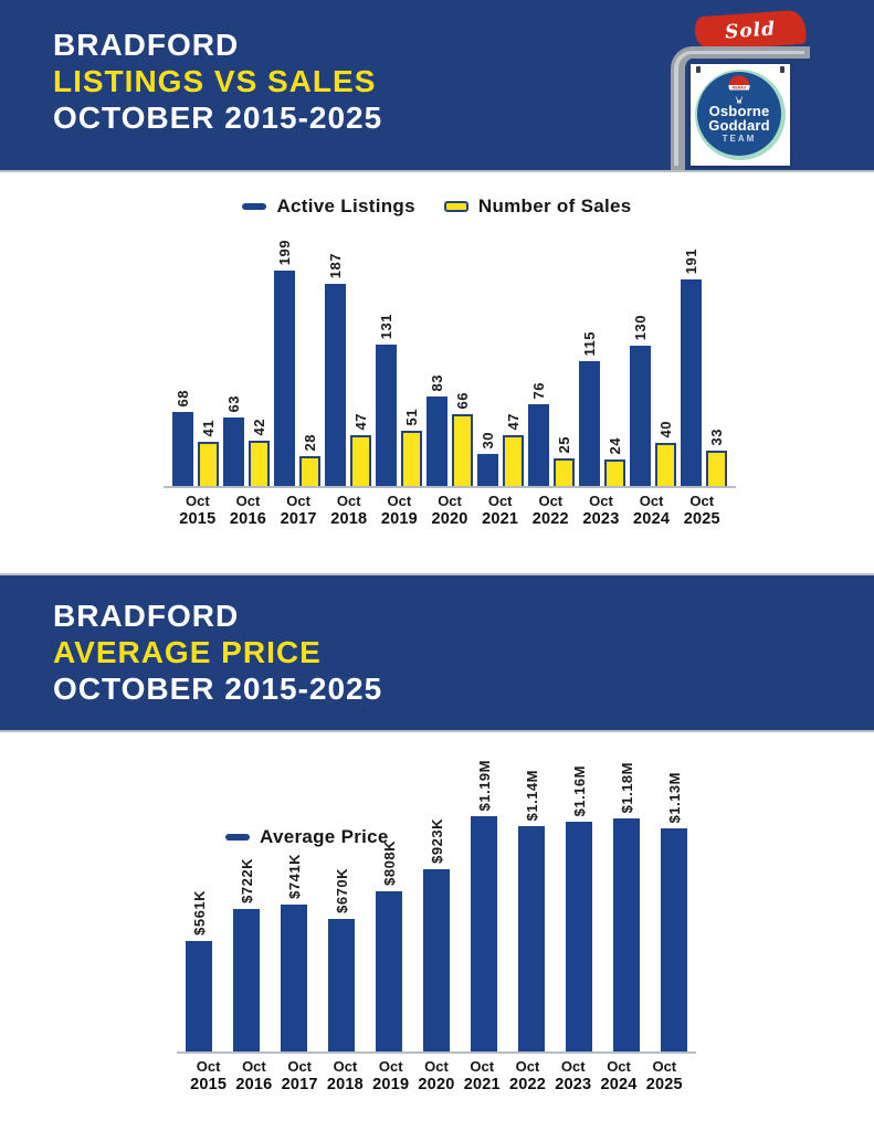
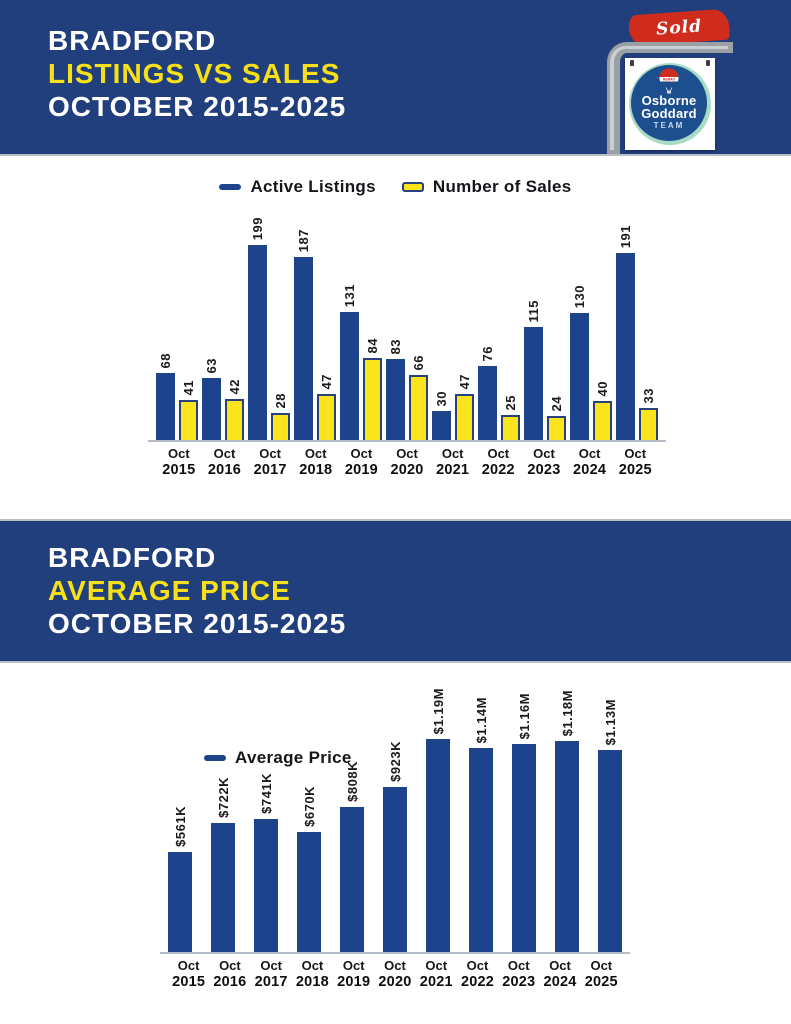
BRADFORD LISTINGS VS SALES OCTOBER 2015-2025/Number of Sales/Oct 2019: 51 -> 84
